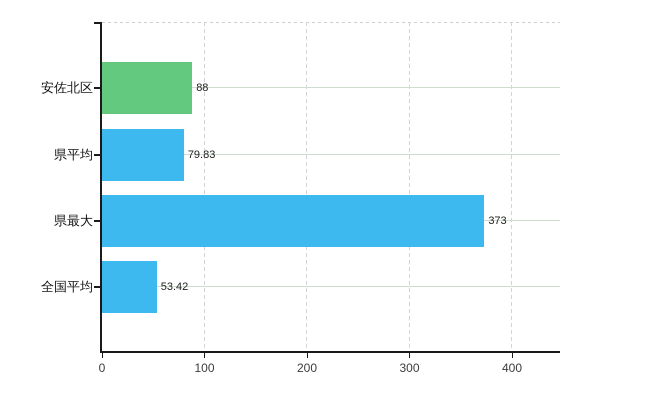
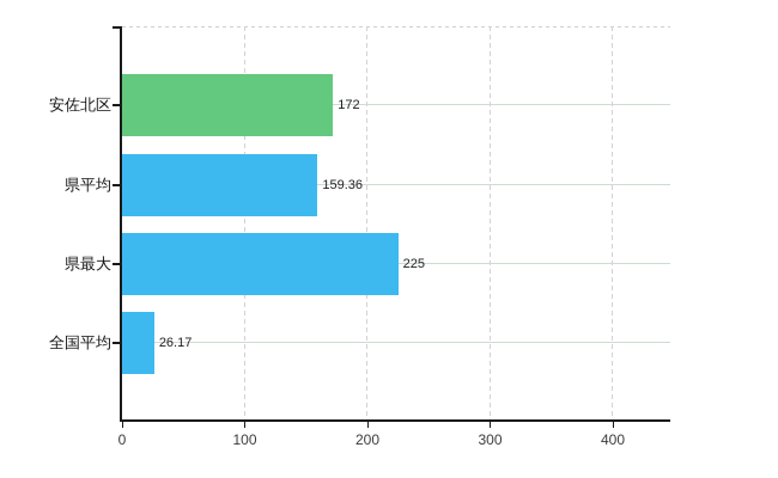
安佐北区: 88 -> 172
県平均: 79.83 -> 159.36
県最大: 373 -> 225
全国平均: 53.42 -> 26.17
